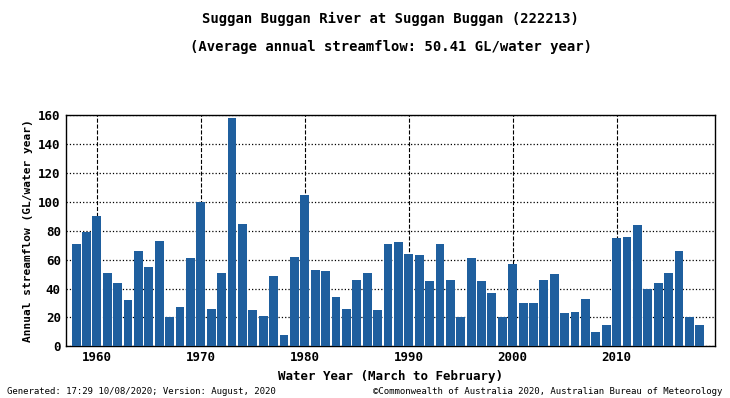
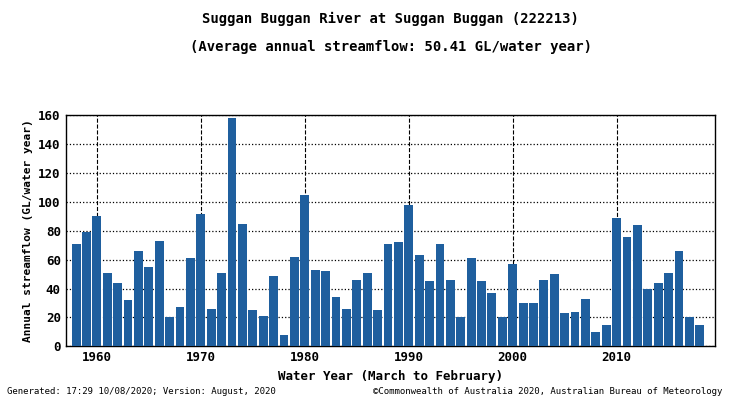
1970: 100 -> 92
1990: 64 -> 98
2010: 75 -> 89
